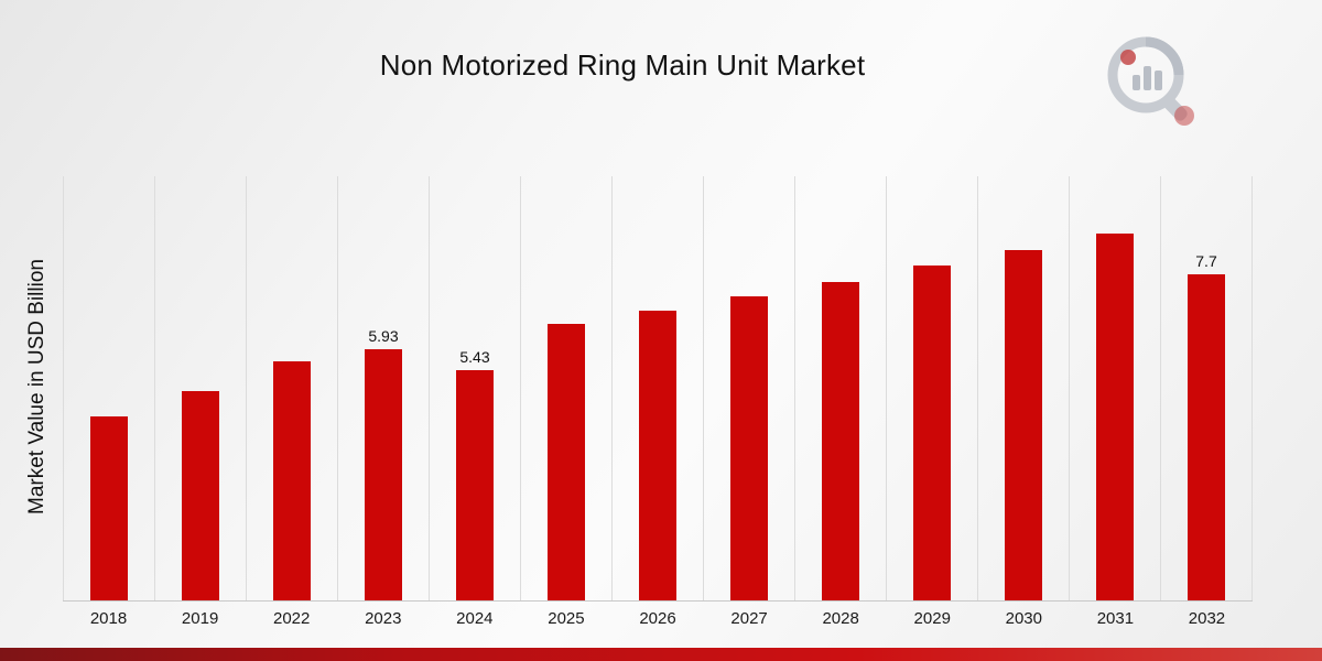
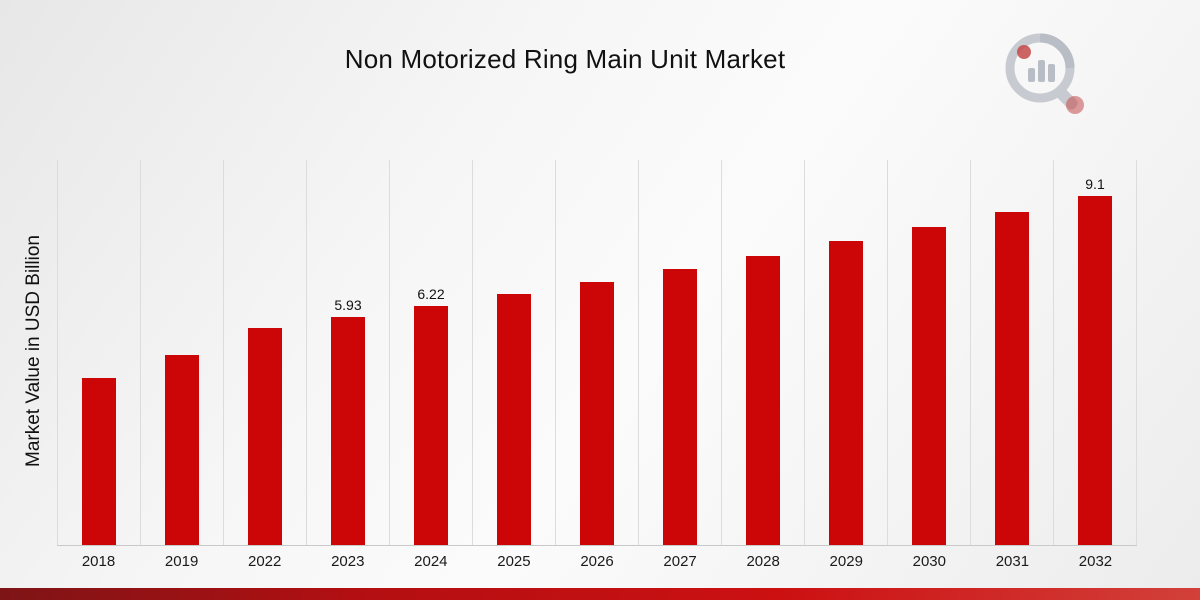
2024: 5.43 -> 6.22
2032: 7.7 -> 9.1
